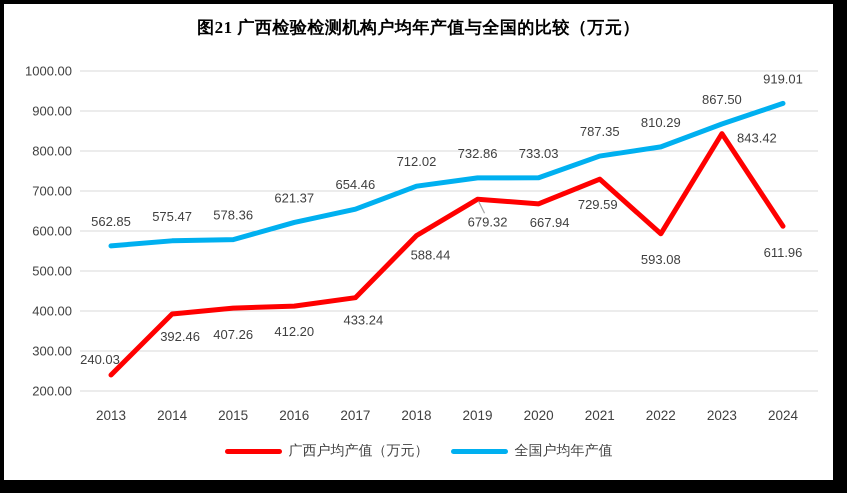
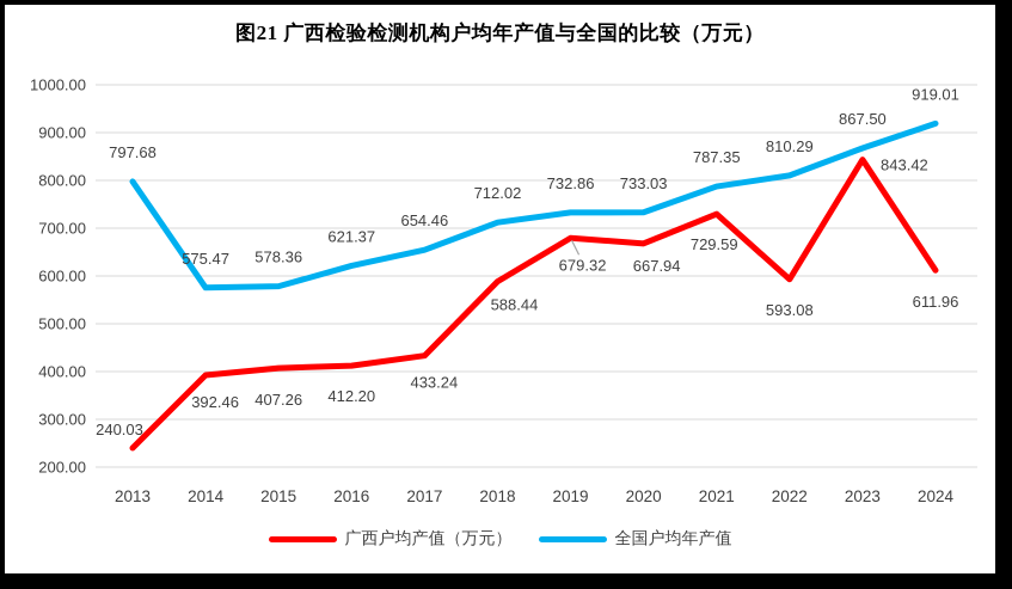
全国户均年产值/2013: 562.85 -> 797.68
